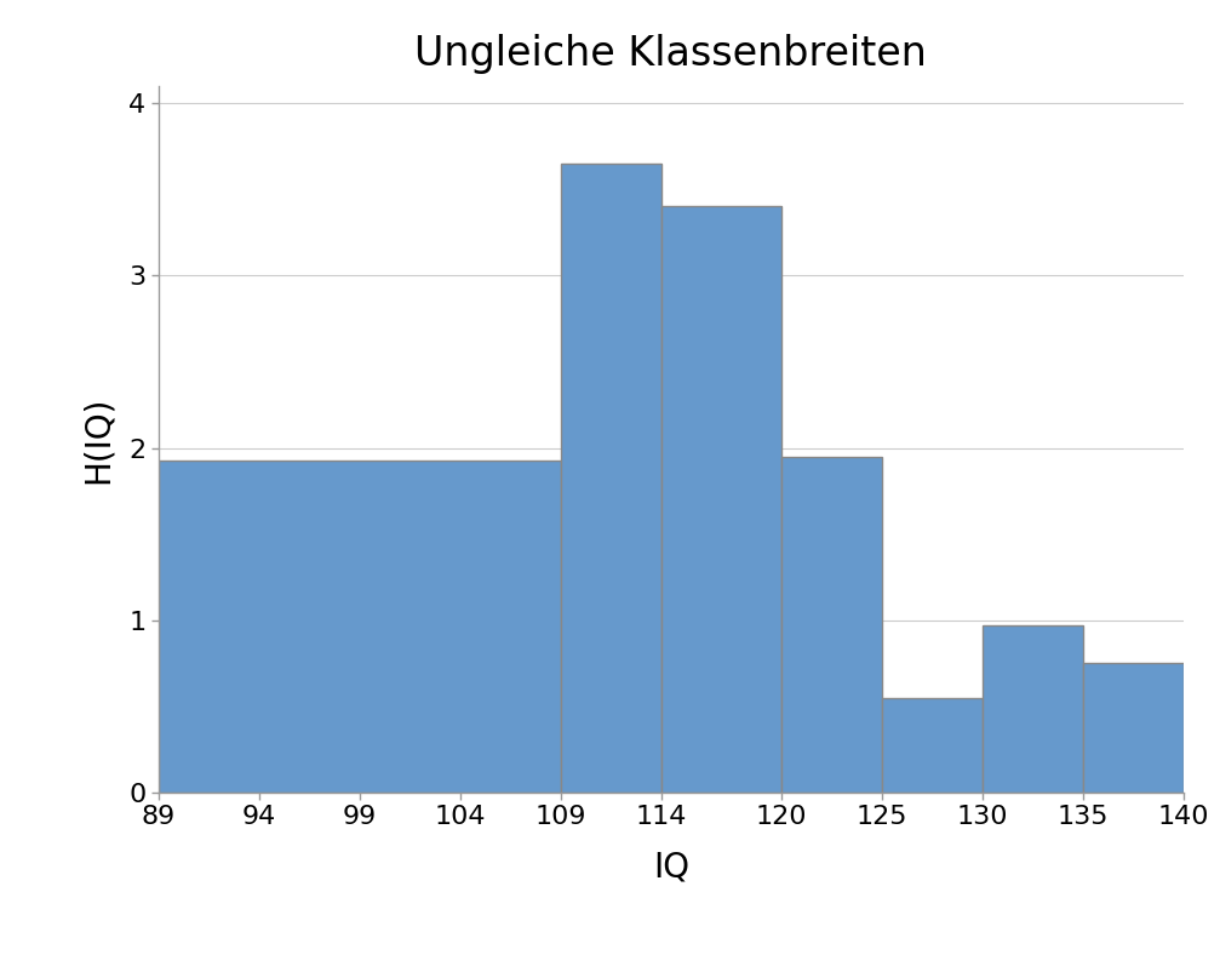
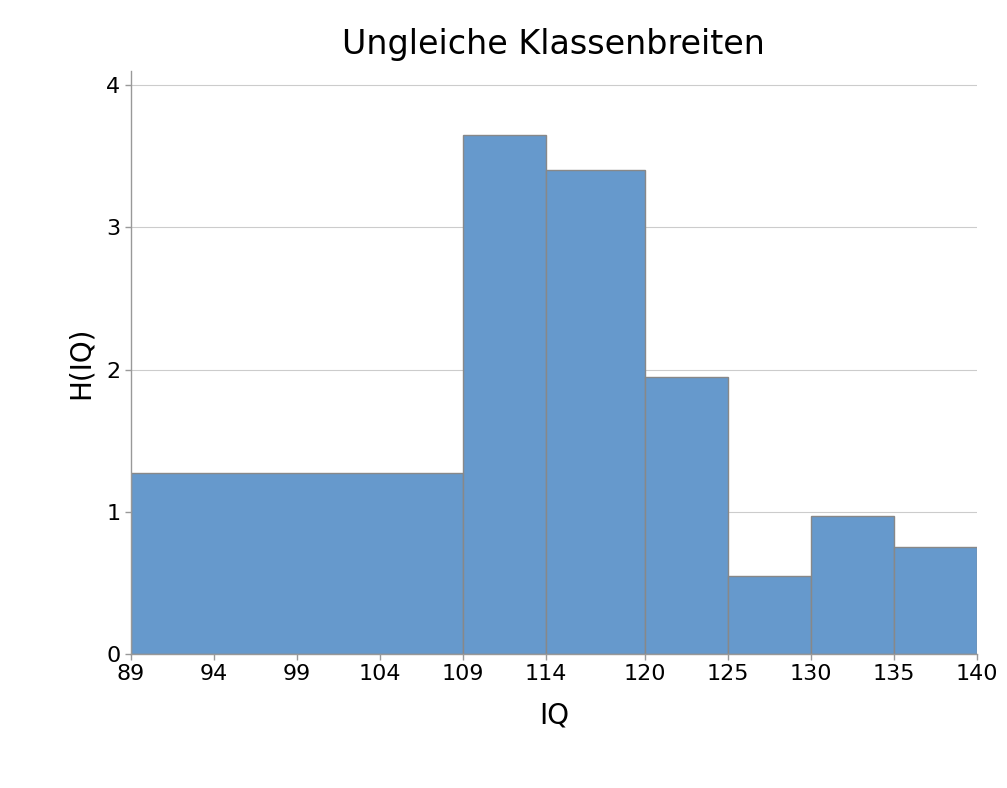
99: 1.93 -> 1.27
